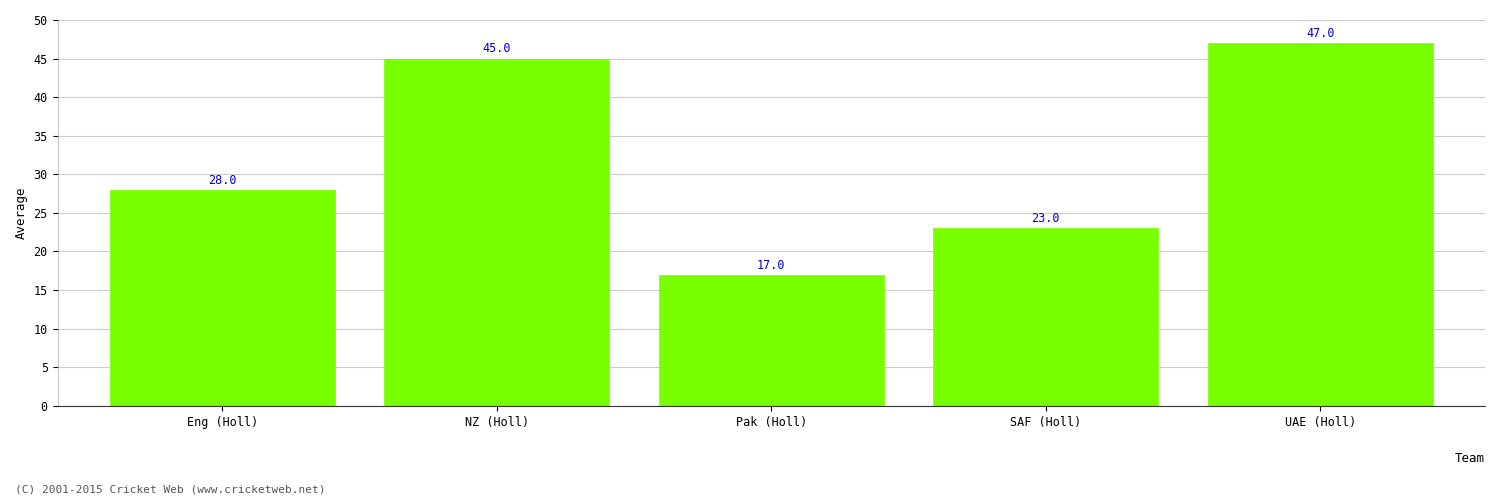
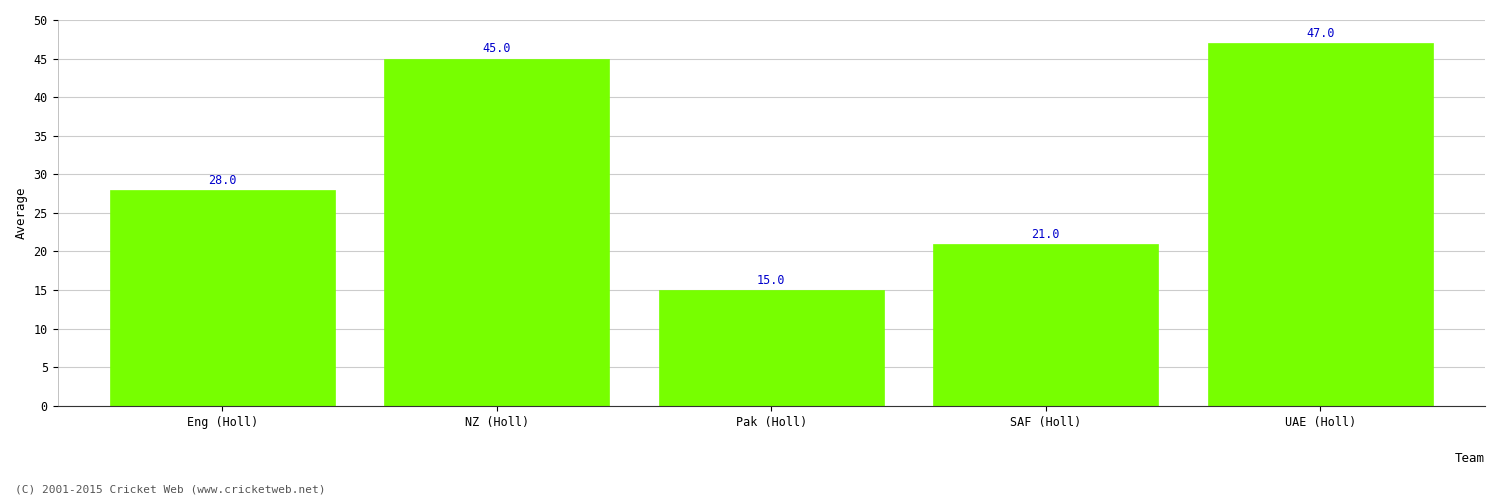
Pak (Holl): 17.0 -> 15.0
SAF (Holl): 23.0 -> 21.0
